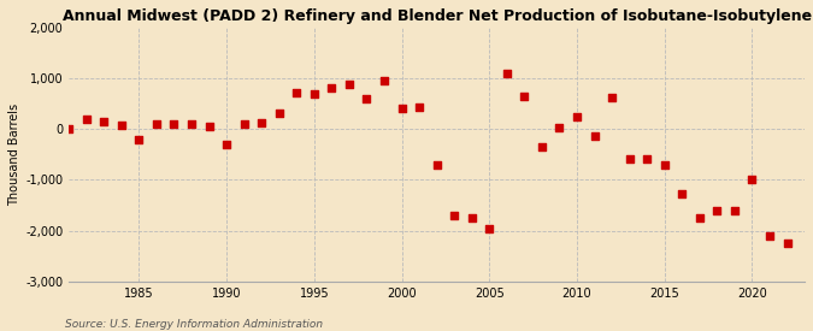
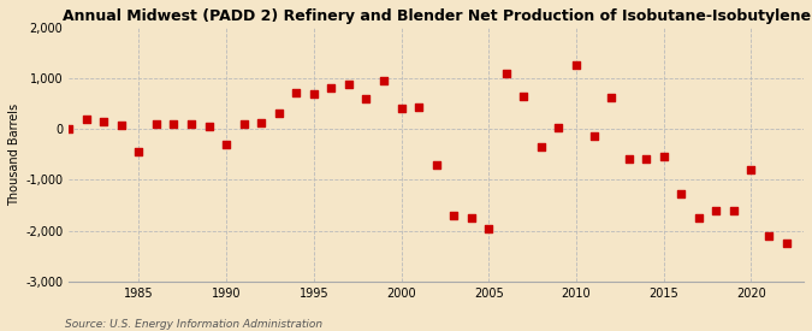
1985: -200 -> -450
2010: 230 -> 1,250
2015: -700 -> -550
2020: -1,000 -> -800
